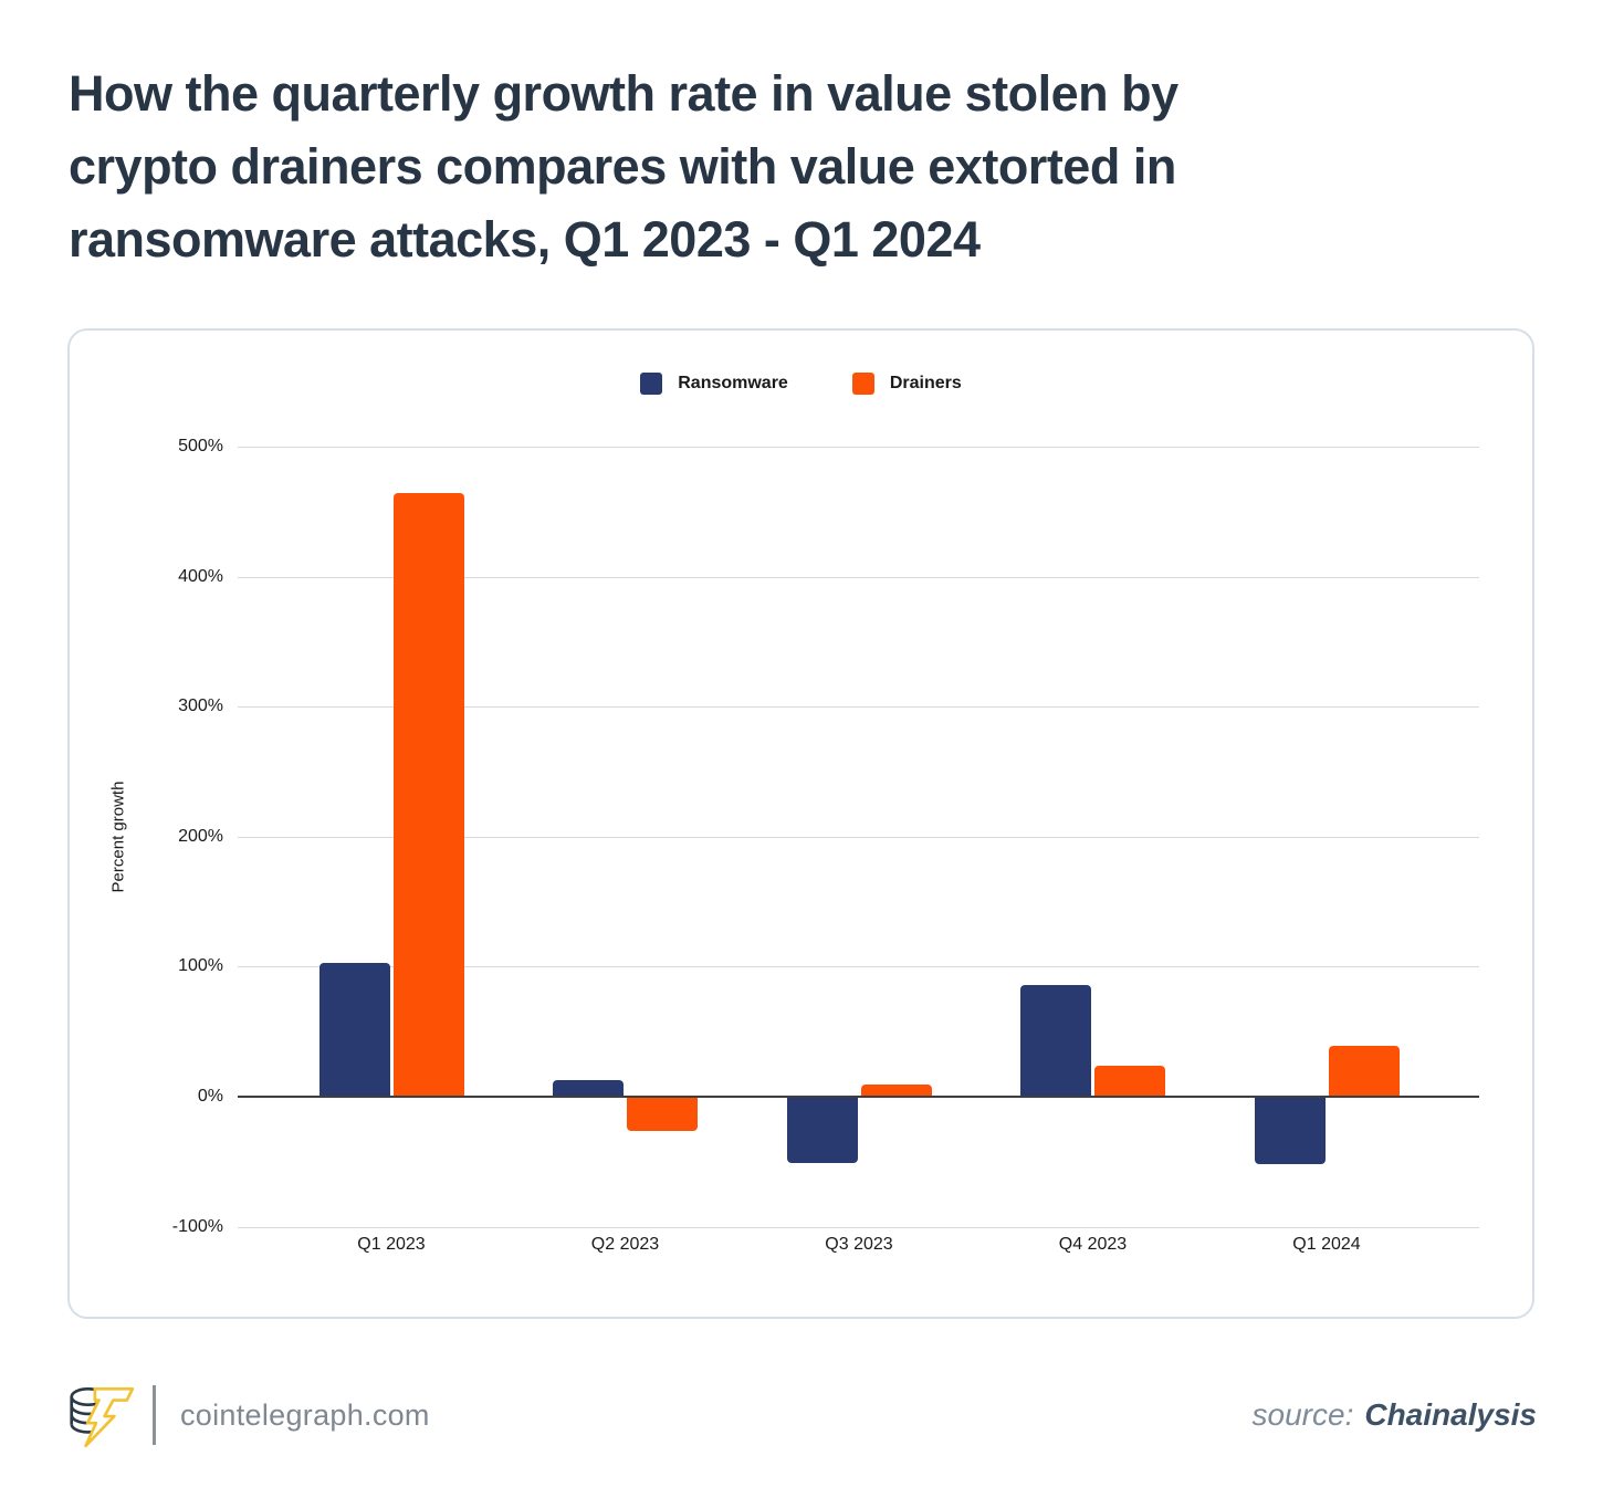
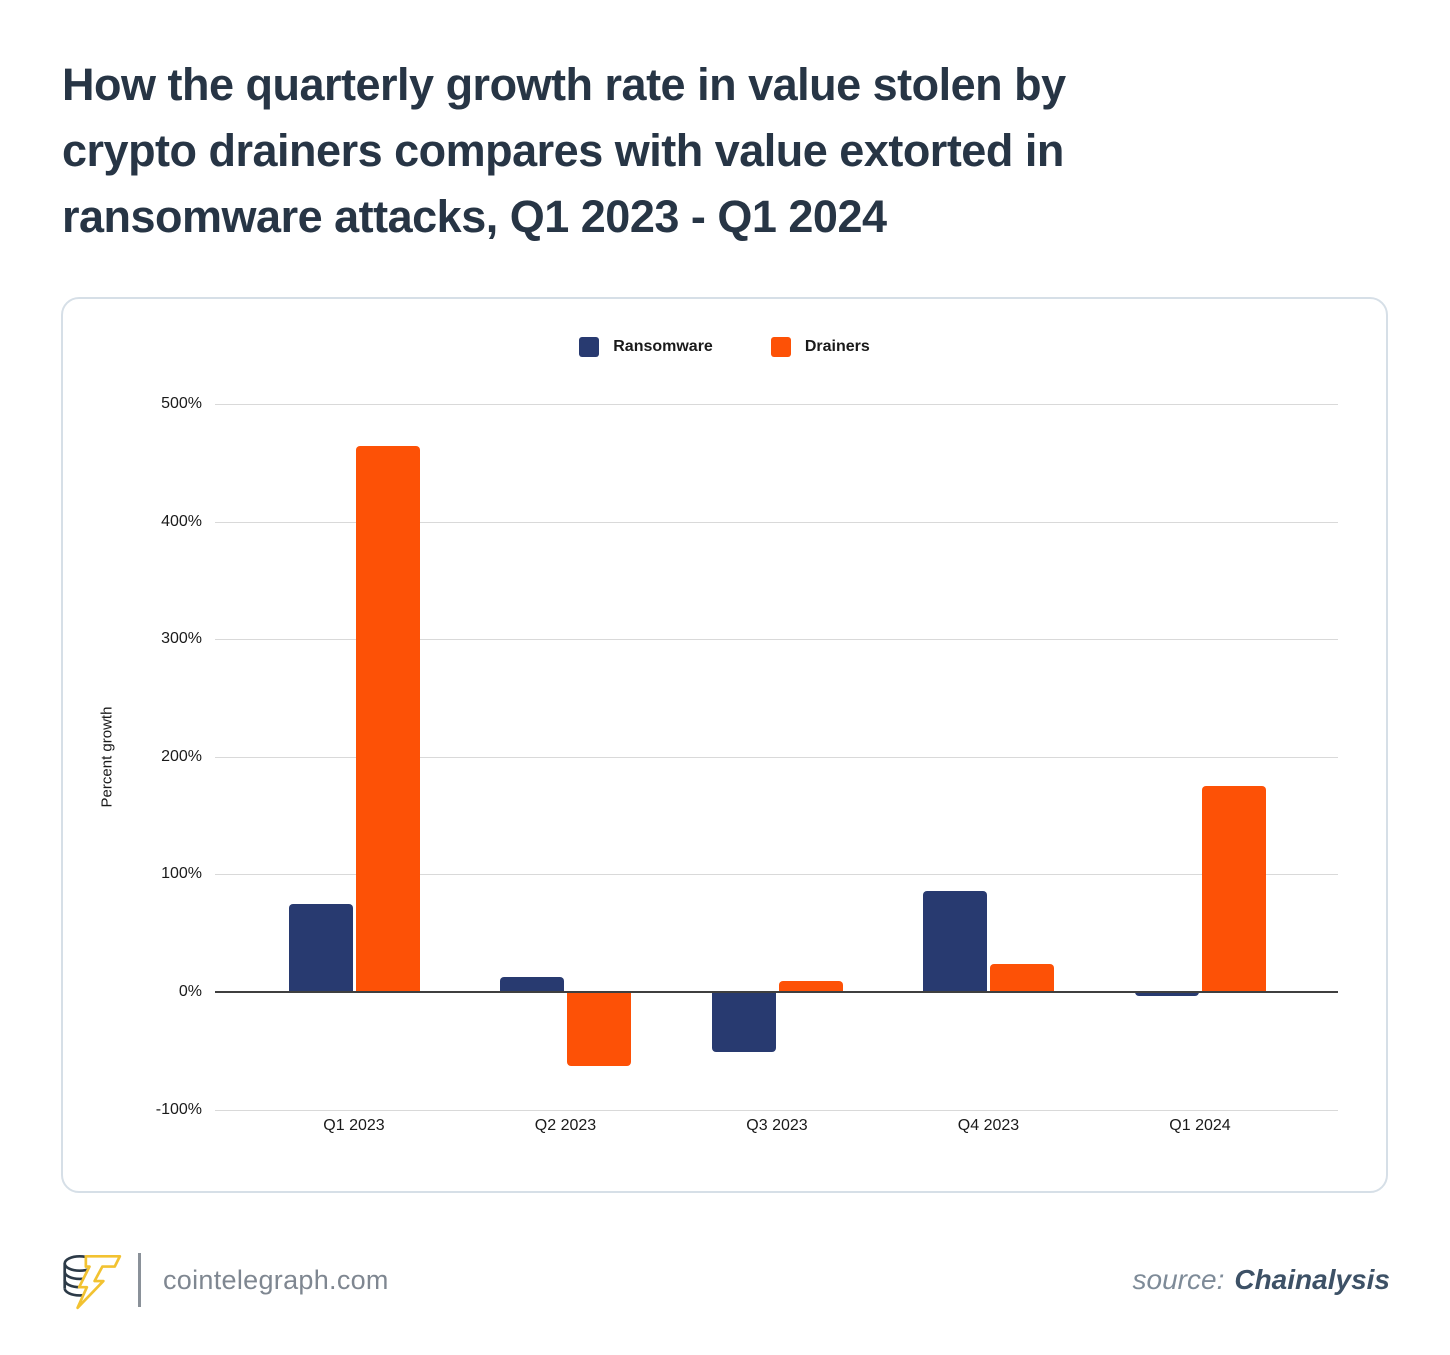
Ransomware/Q1 2023: 103% -> 75%
Drainers/Q2 2023: -26% -> -63%
Ransomware/Q1 2024: -52% -> -3%
Drainers/Q1 2024: 39% -> 175%
